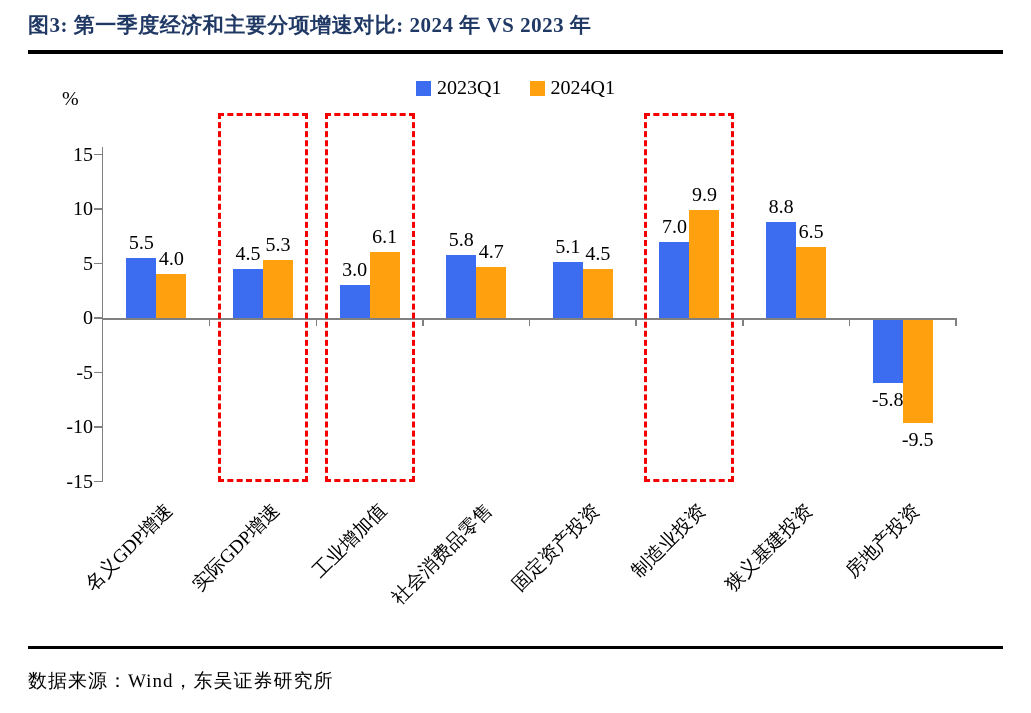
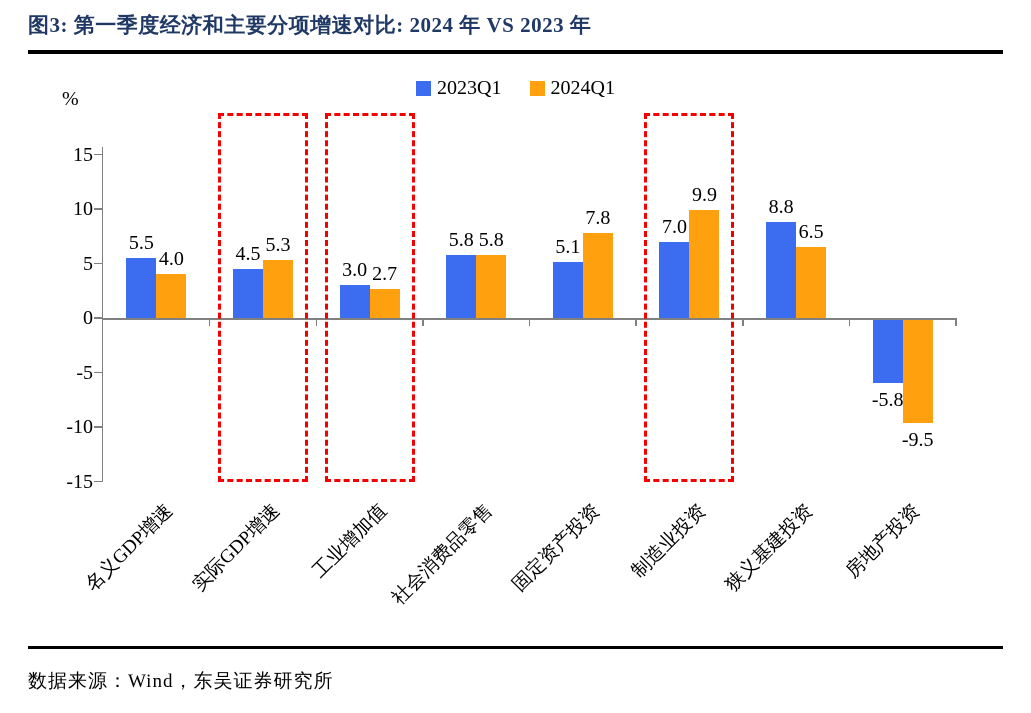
2024Q1/工业增加值: 6.1 -> 2.7
2024Q1/社会消费品零售: 4.7 -> 5.8
2024Q1/固定资产投资: 4.5 -> 7.8
